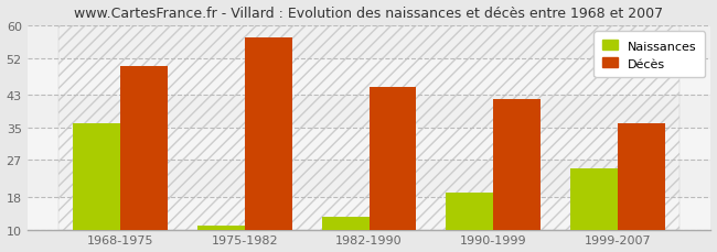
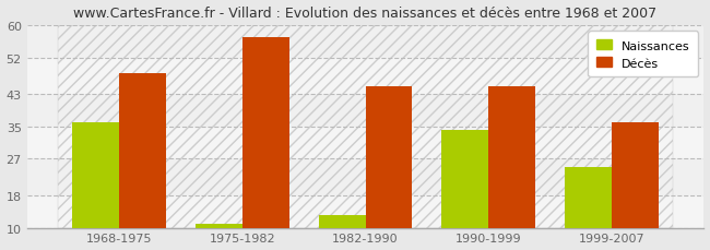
Décès/1968-1975: 50 -> 48
Naissances/1990-1999: 19 -> 34
Décès/1990-1999: 42 -> 45
